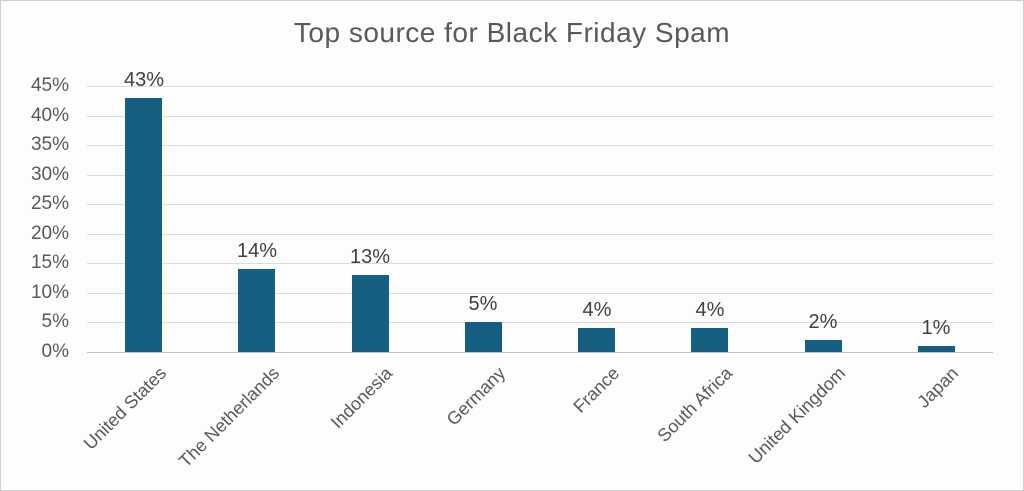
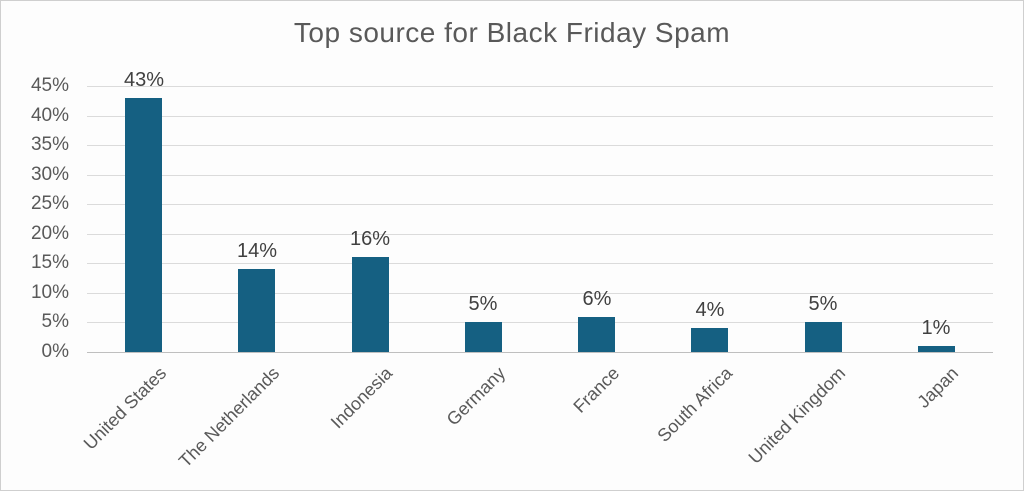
Indonesia: 13% -> 16%
France: 4% -> 6%
United Kingdom: 2% -> 5%
